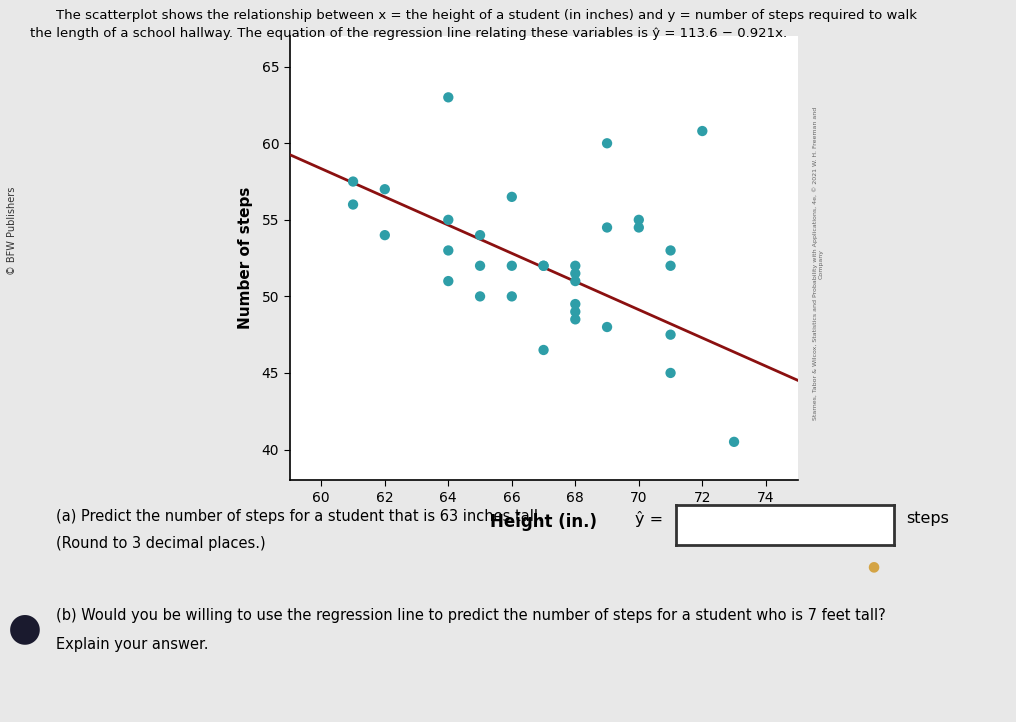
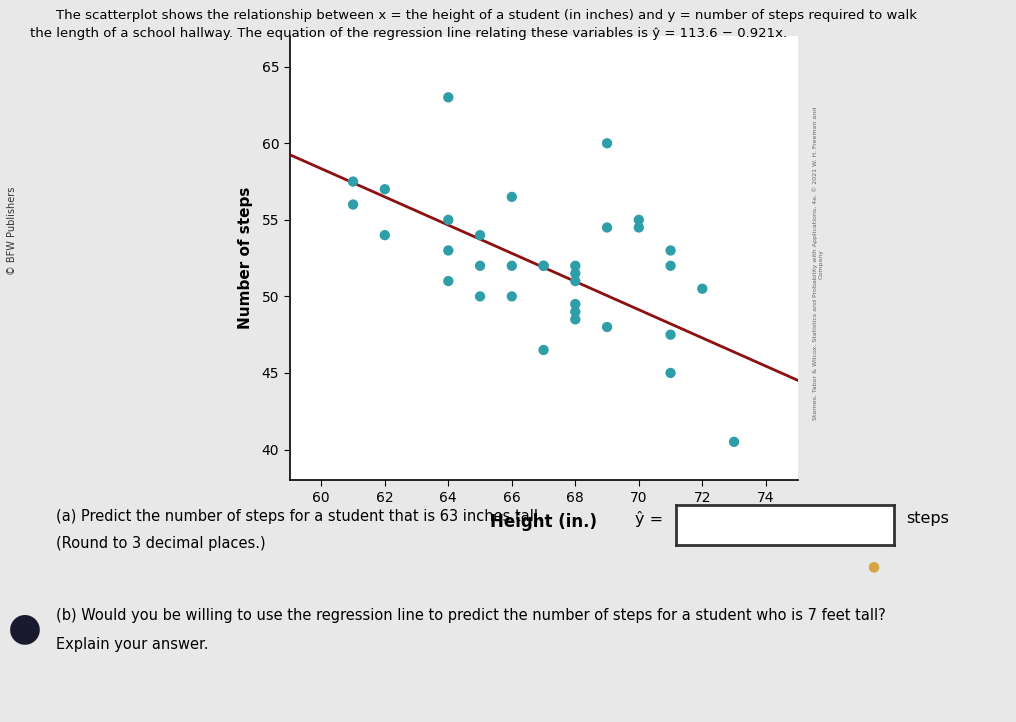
72: 60.8 -> 50.5
